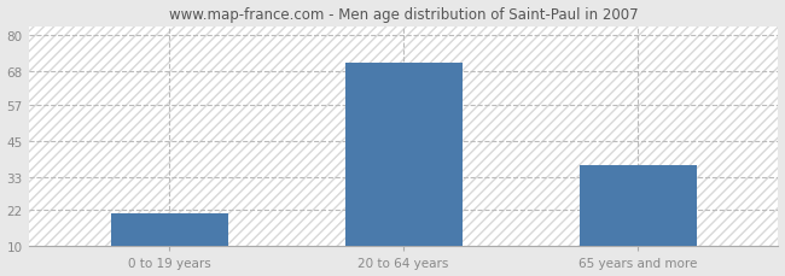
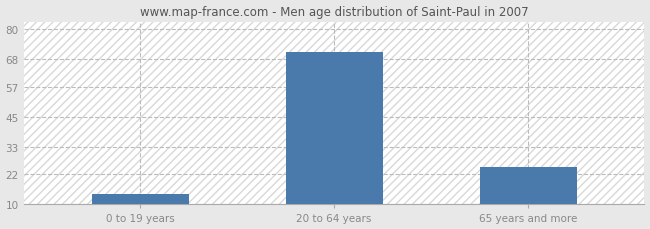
0 to 19 years: 21 -> 14
65 years and more: 37 -> 25
